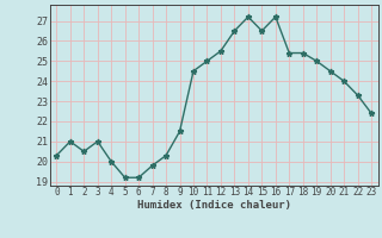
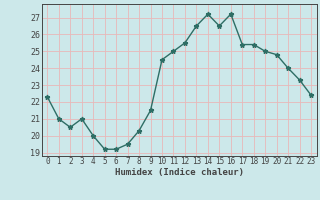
0: 20.3 -> 22.3
7: 19.8 -> 19.5
20: 24.5 -> 24.8
